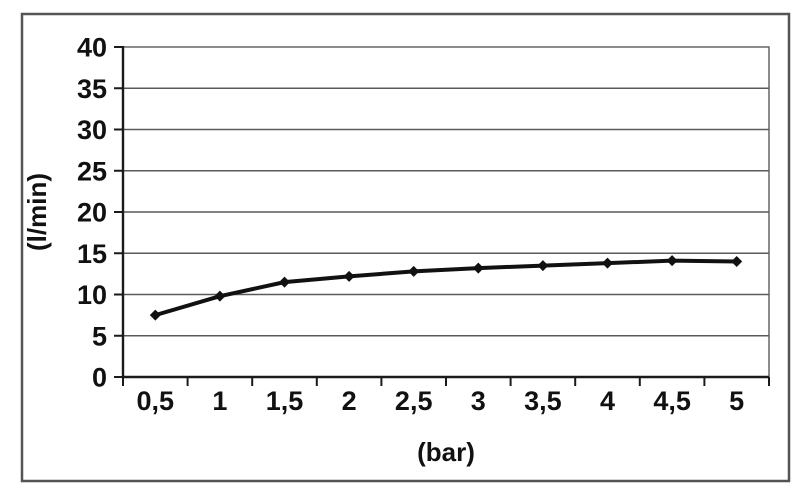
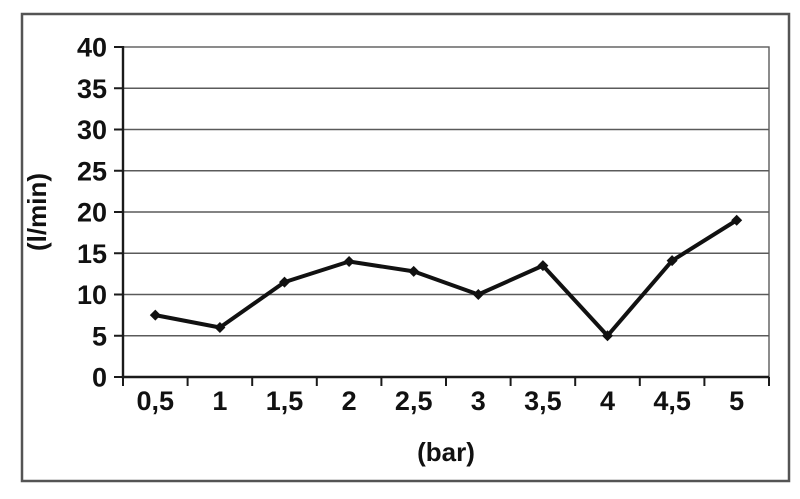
1: 10 -> 6
2: 12 -> 14
3: 13 -> 10
4: 14 -> 5
5: 14 -> 19
